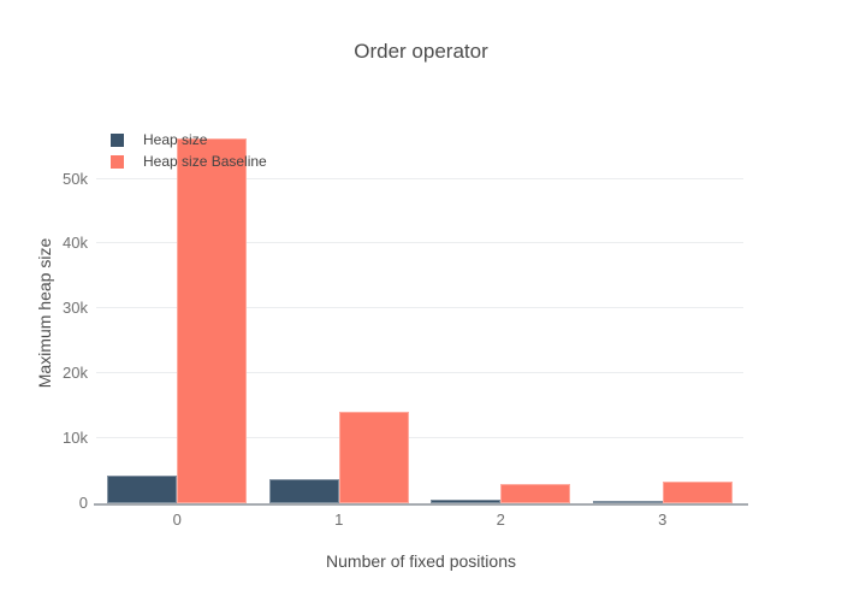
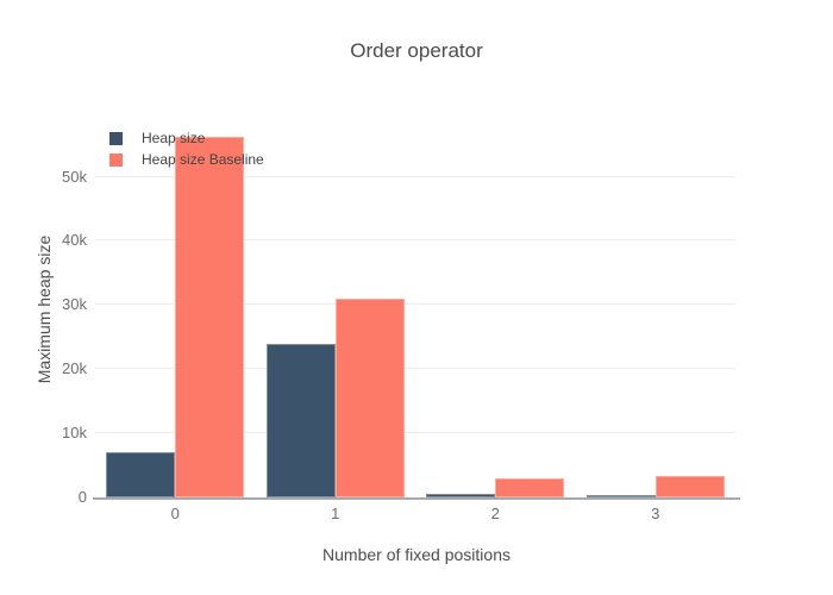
Heap size/0: 4k -> 7k
Heap size/1: 4k -> 24k
Heap size Baseline/1: 14k -> 31k
